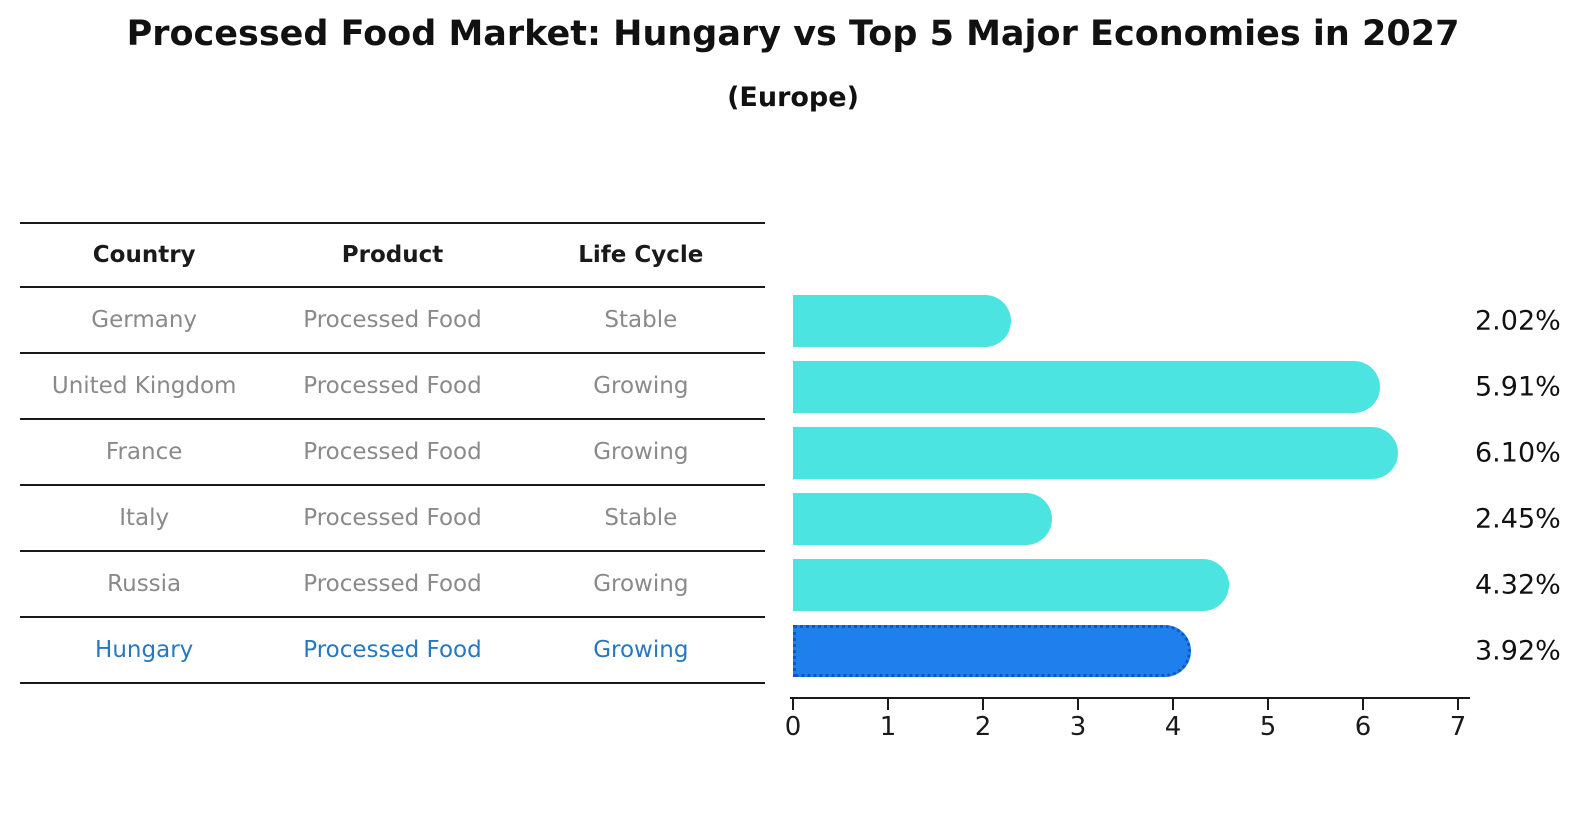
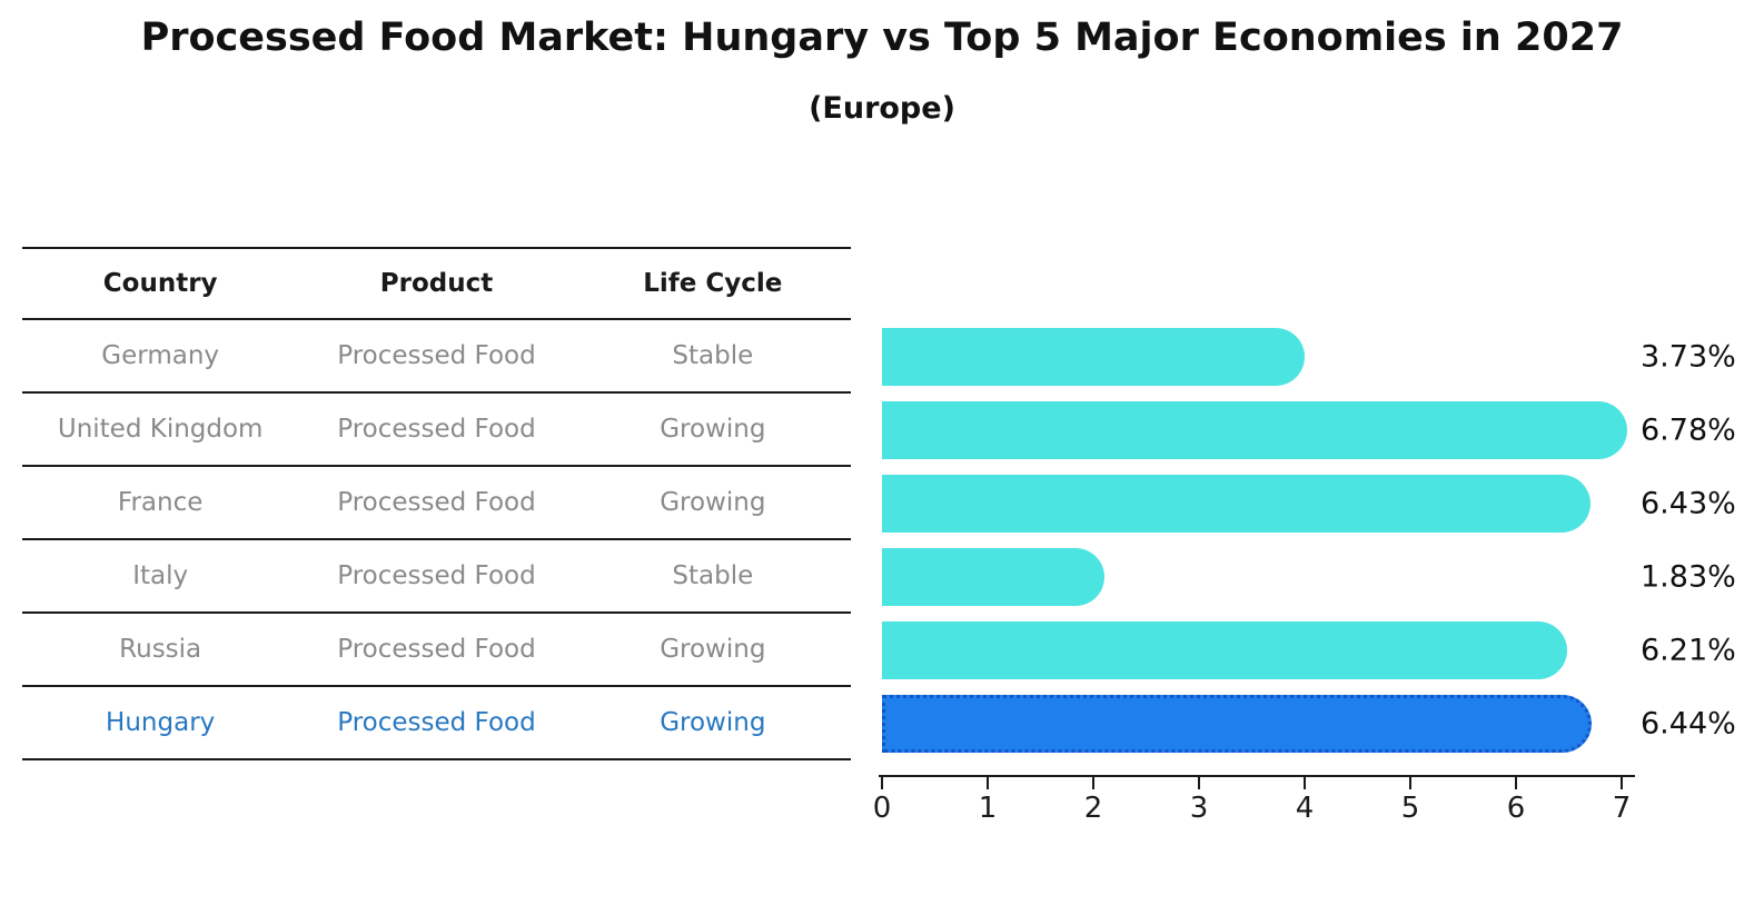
Germany: 2.02% -> 3.73%
United Kingdom: 5.91% -> 6.78%
France: 6.10% -> 6.43%
Italy: 2.45% -> 1.83%
Russia: 4.32% -> 6.21%
Hungary: 3.92% -> 6.44%
